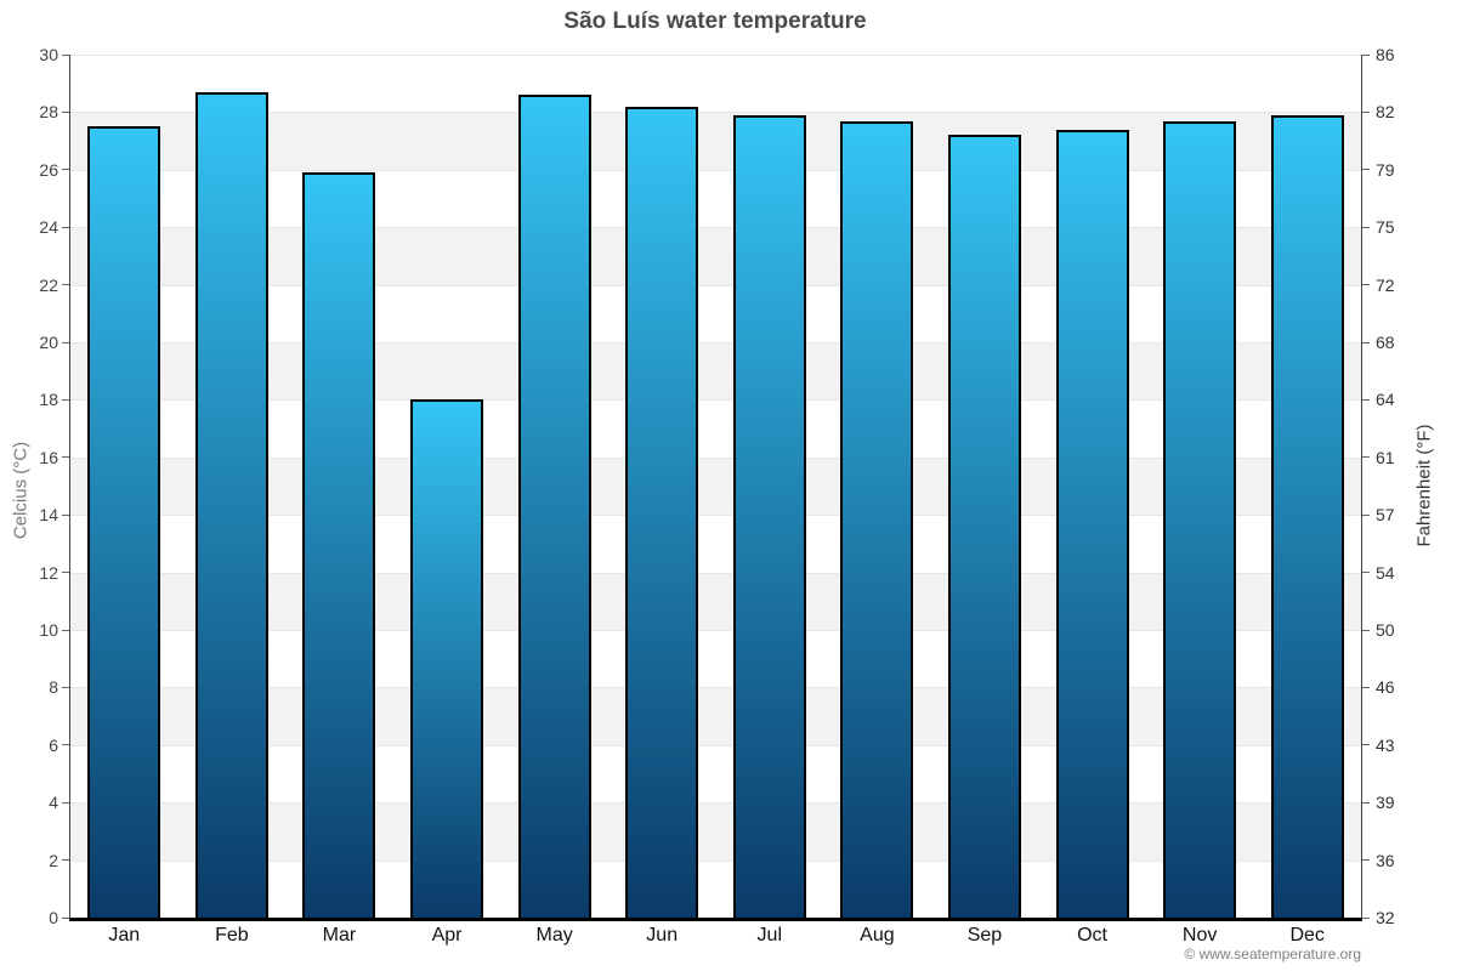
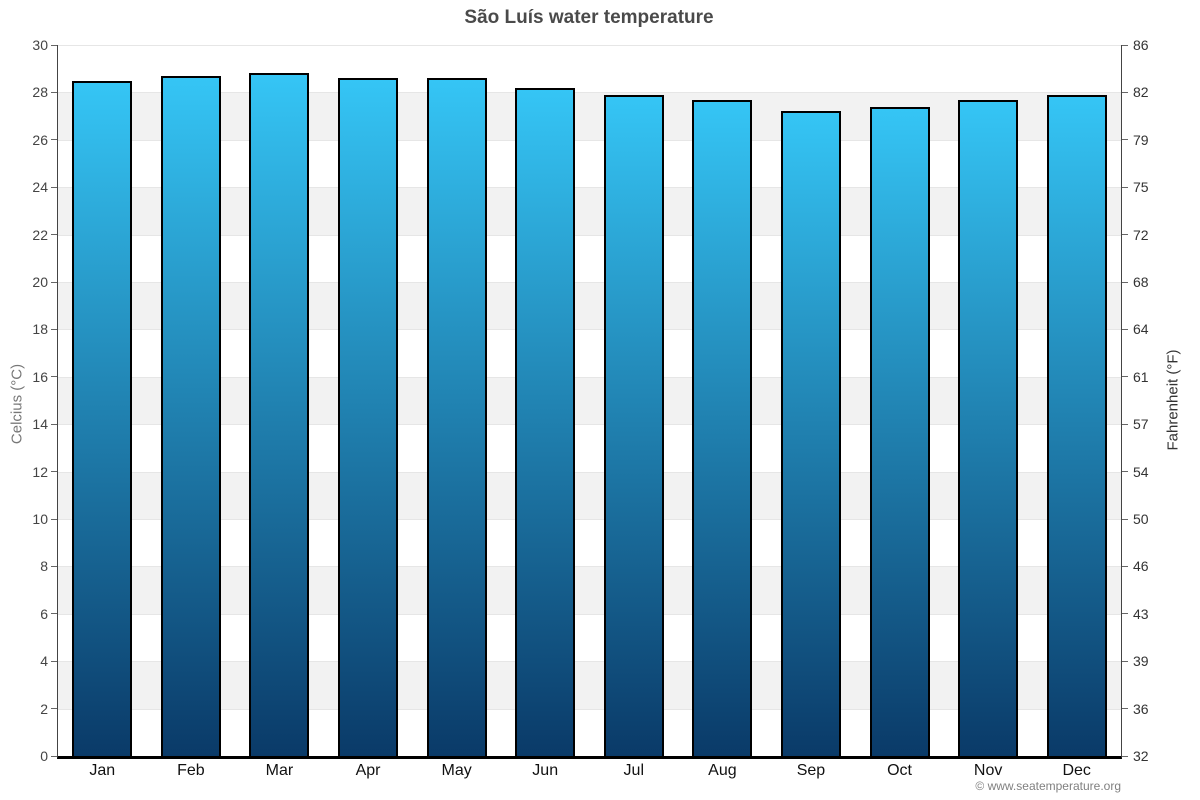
Jan: 27.5 -> 28.5
Mar: 25.9 -> 28.8
Apr: 18.0 -> 28.6
